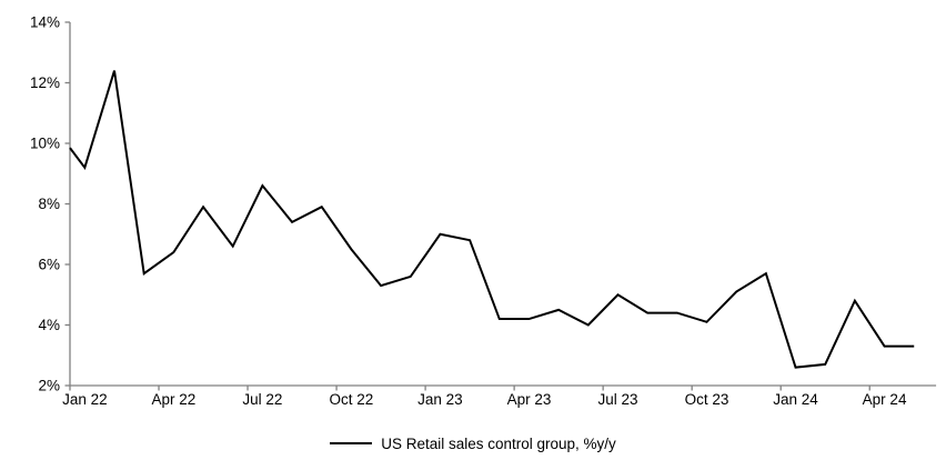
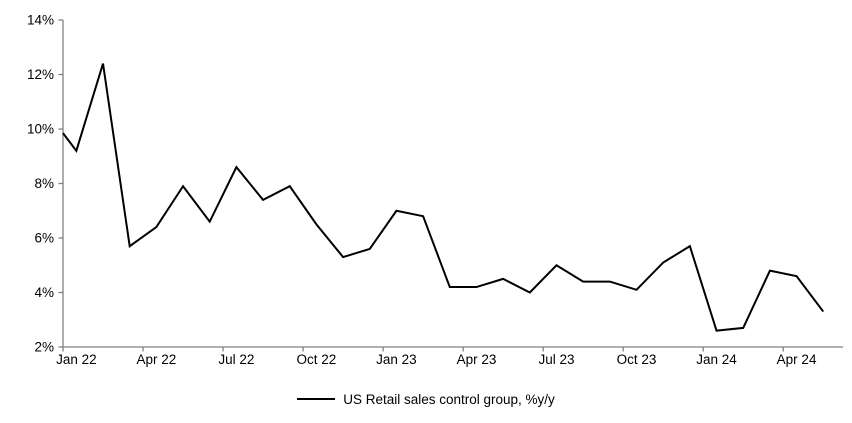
Apr 24: 3.3% -> 4.6%
